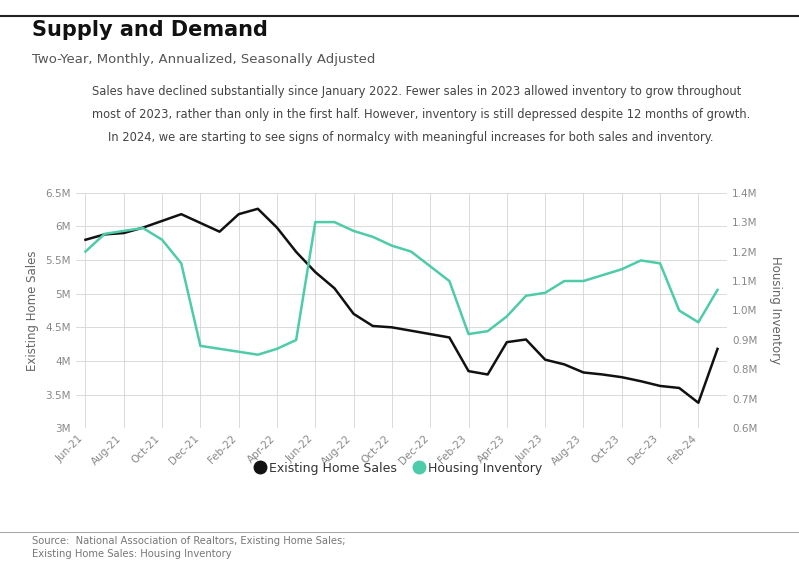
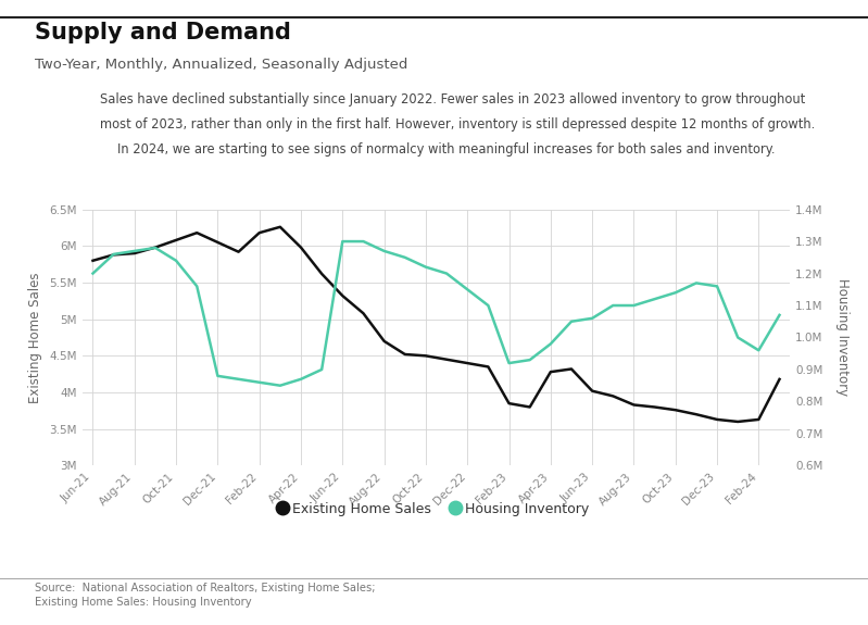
Existing Home Sales/Feb-24: 3.38M -> 3.63M
